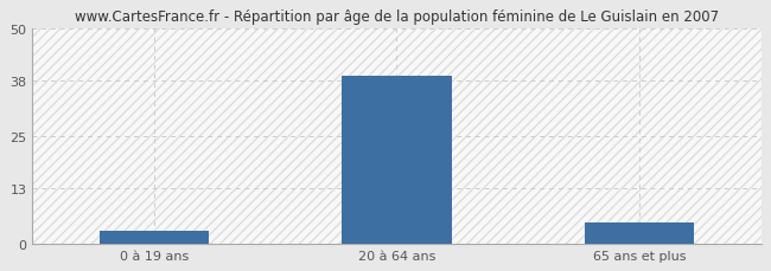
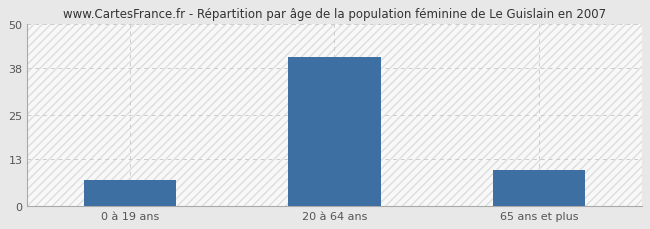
0 à 19 ans: 3 -> 7
20 à 64 ans: 39 -> 41
65 ans et plus: 5 -> 10
